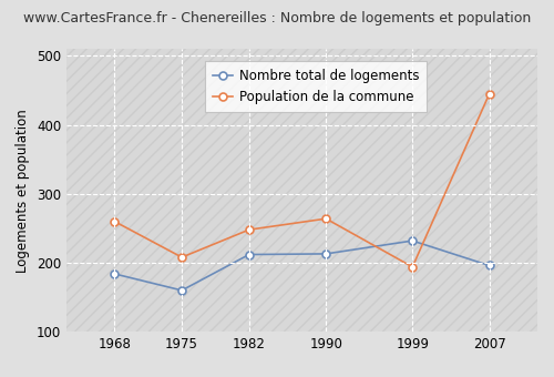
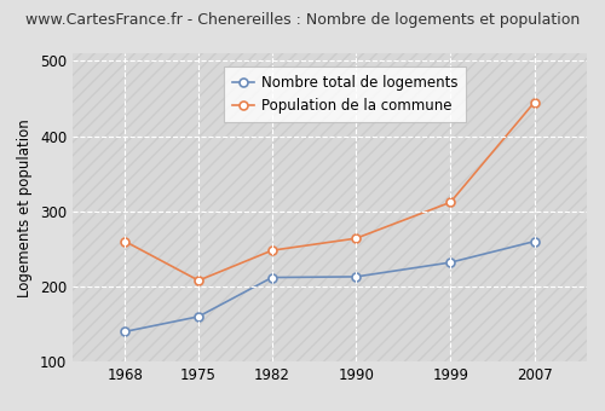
Nombre total de logements/1968: 184 -> 140
Population de la commune/1999: 194 -> 312
Nombre total de logements/2007: 196 -> 260
